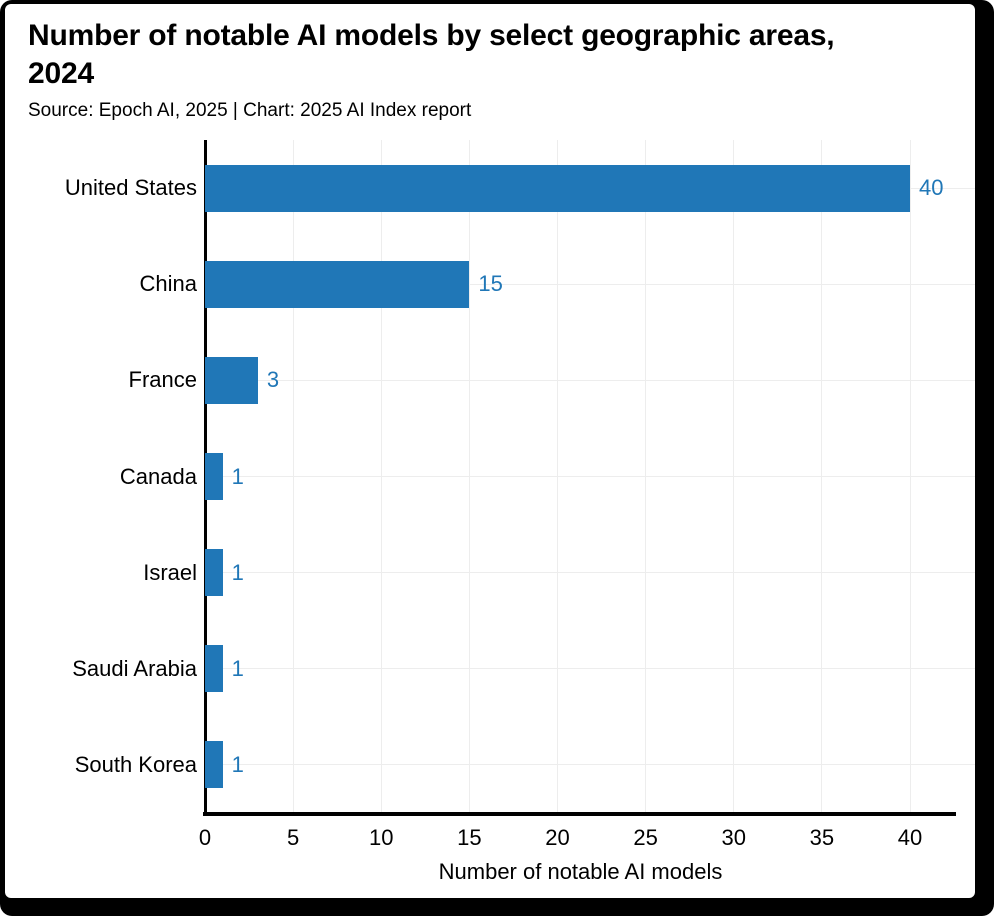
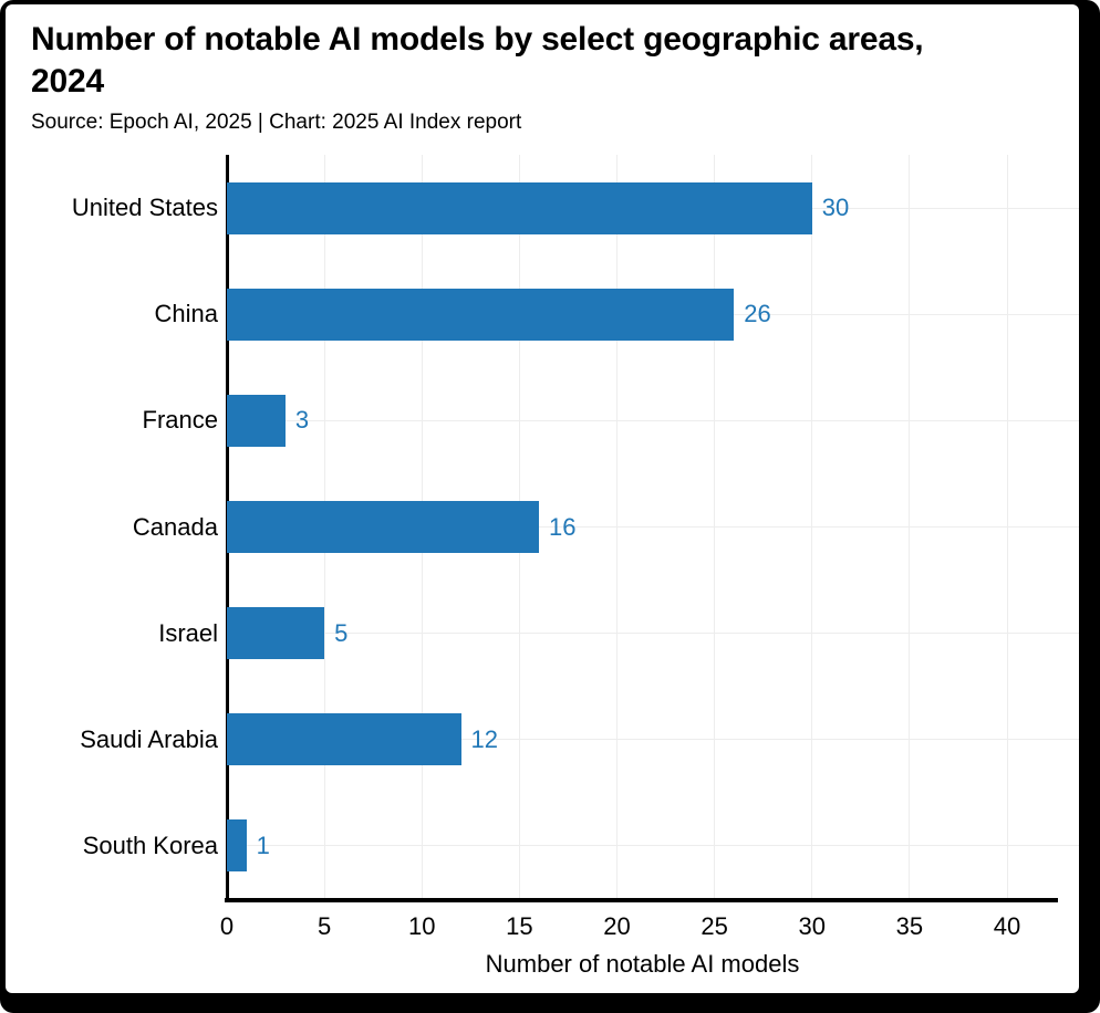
United States: 40 -> 30
China: 15 -> 26
Canada: 1 -> 16
Israel: 1 -> 5
Saudi Arabia: 1 -> 12
